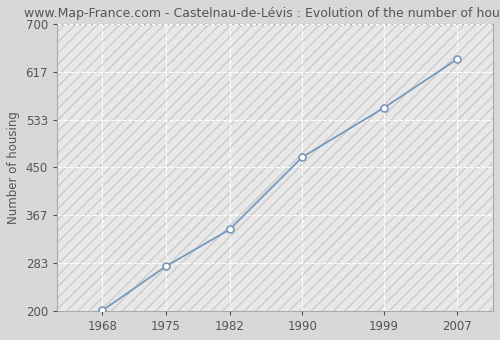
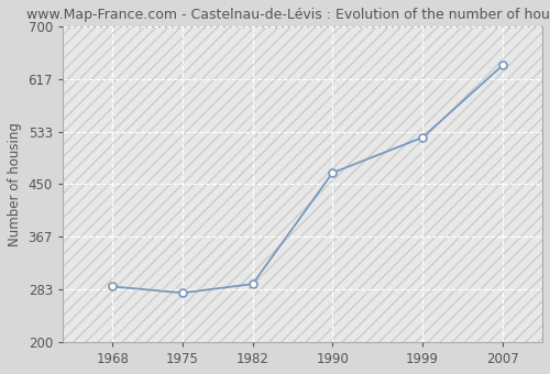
1968: 201 -> 288
1982: 342 -> 292
1999: 554 -> 524
